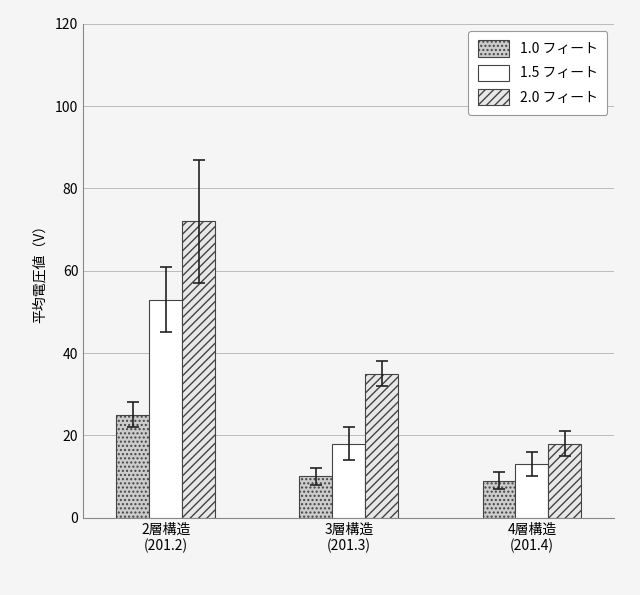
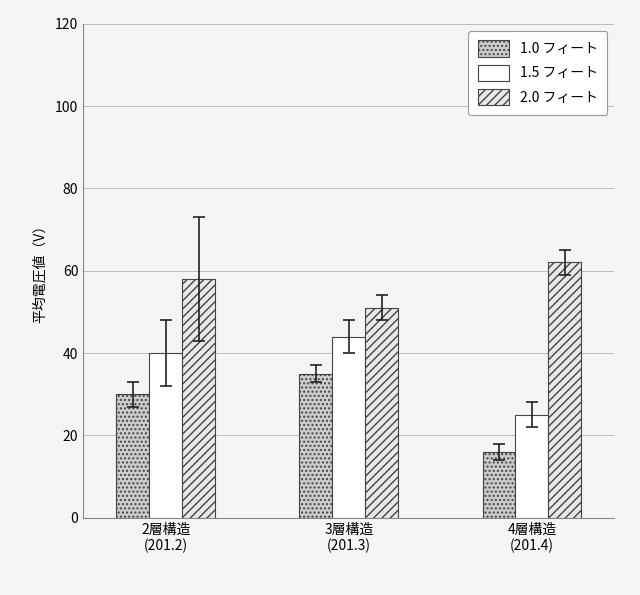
1.0 フィート/2層構造 (201.2): 25 -> 30
1.5 フィート/2層構造 (201.2): 53 -> 40
2.0 フィート/2層構造 (201.2): 72 -> 58
1.0 フィート/3層構造 (201.3): 10 -> 35
1.5 フィート/3層構造 (201.3): 18 -> 44
2.0 フィート/3層構造 (201.3): 35 -> 51
1.0 フィート/4層構造 (201.4): 9 -> 16
1.5 フィート/4層構造 (201.4): 13 -> 25
2.0 フィート/4層構造 (201.4): 18 -> 62
